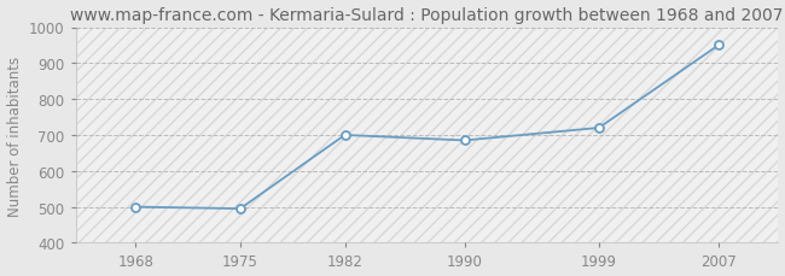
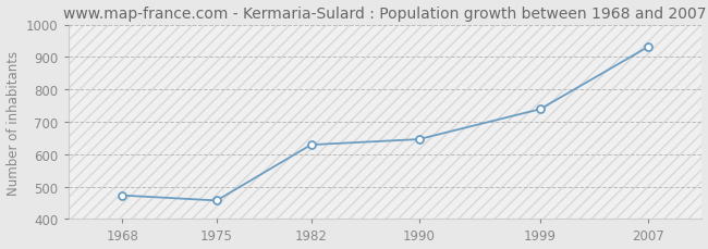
1968: 500 -> 473
1975: 495 -> 457
1982: 700 -> 629
1990: 685 -> 646
1999: 720 -> 739
2007: 950 -> 931
